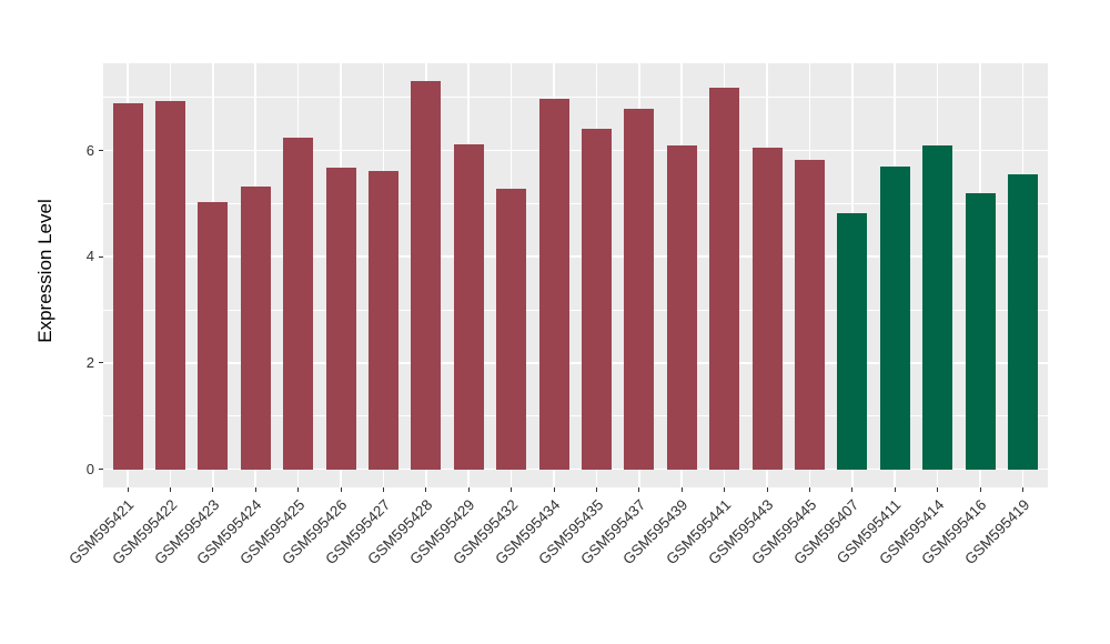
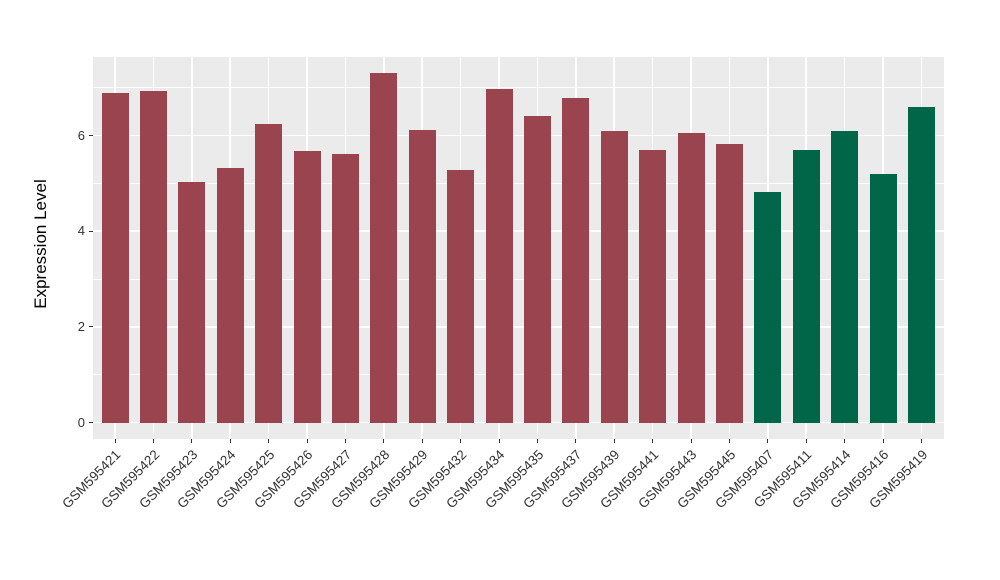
GSM595441: 7.2 -> 5.7
GSM595419: 5.6 -> 6.6
